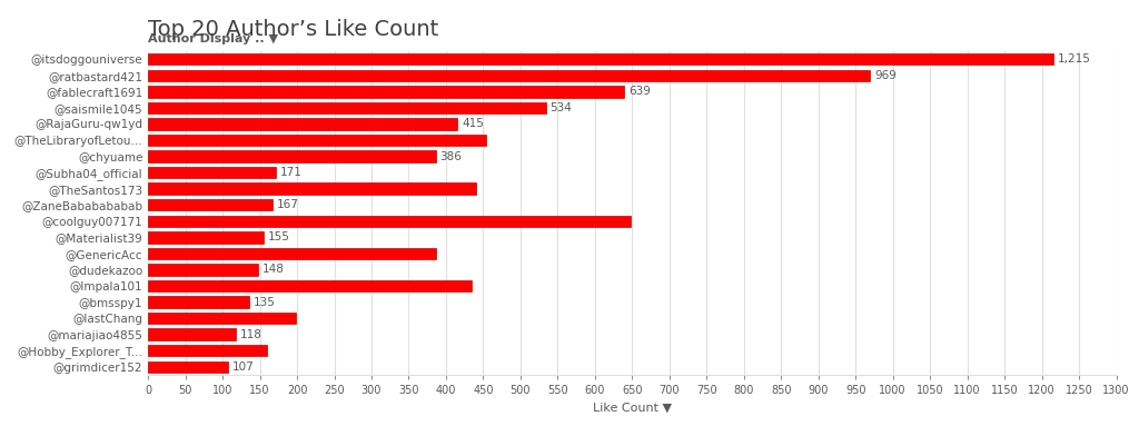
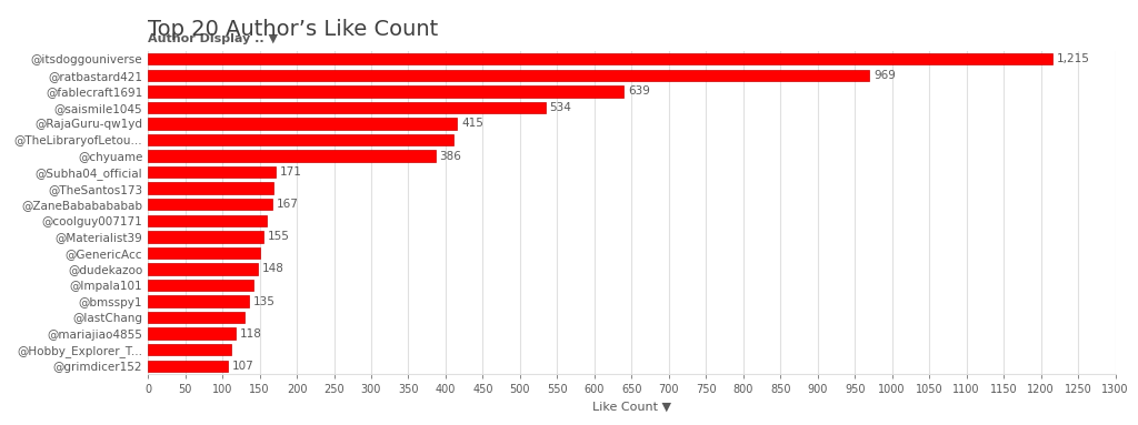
@TheLibraryofLetou...: 454 -> 410
@TheSantos173: 440 -> 168
@coolguy007171: 648 -> 160
@GenericAcc: 386 -> 150
@Impala101: 434 -> 142
@lastChang: 198 -> 130
@Hobby_Explorer_T...: 160 -> 112
